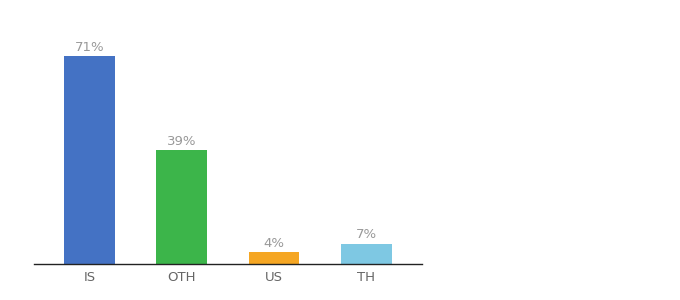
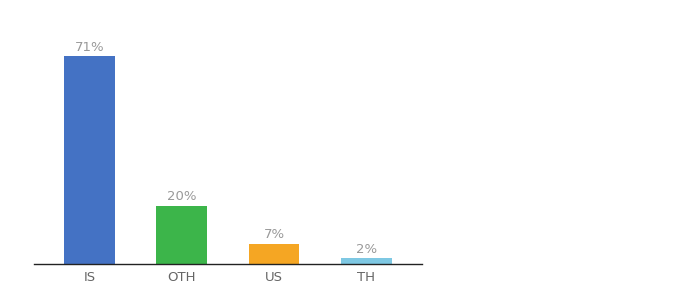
OTH: 39% -> 20%
US: 4% -> 7%
TH: 7% -> 2%
